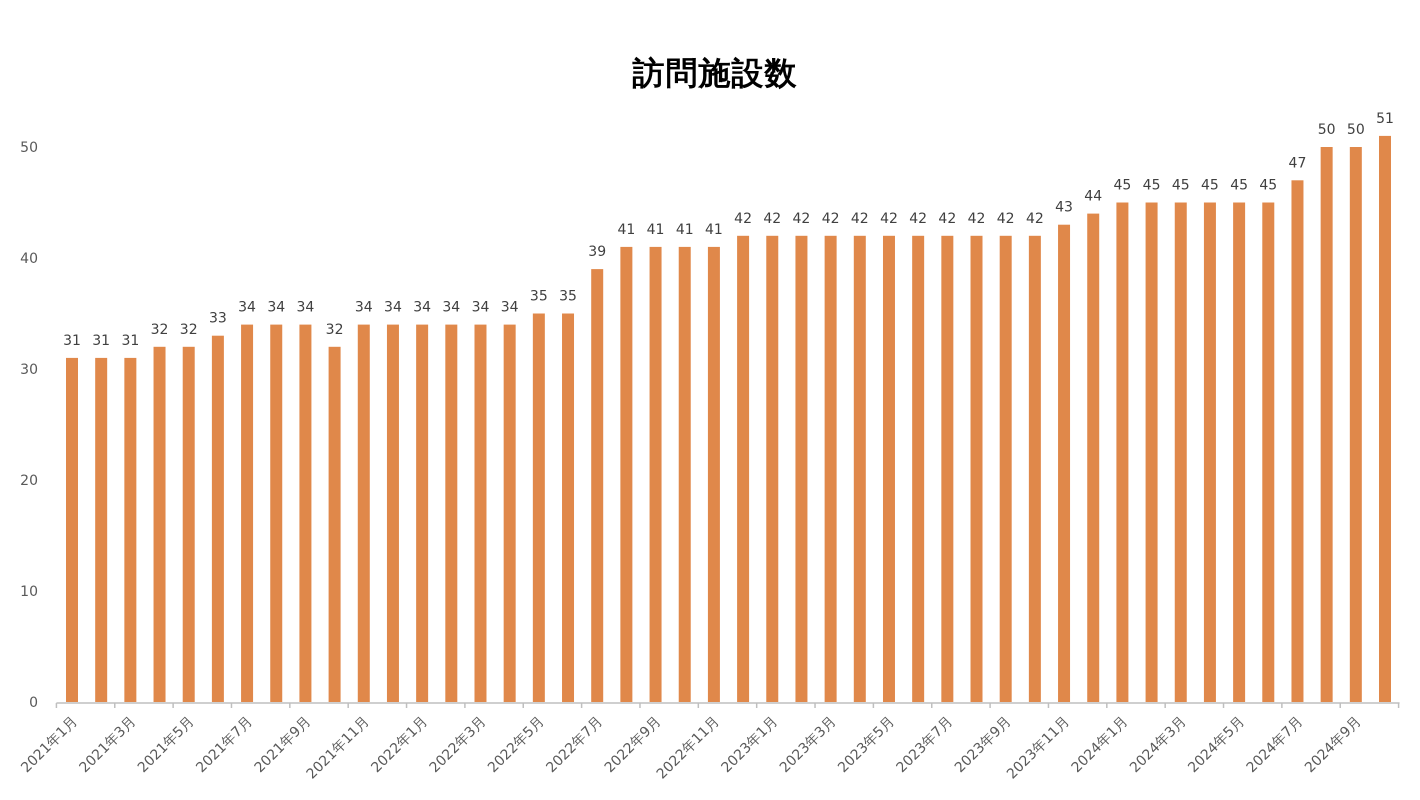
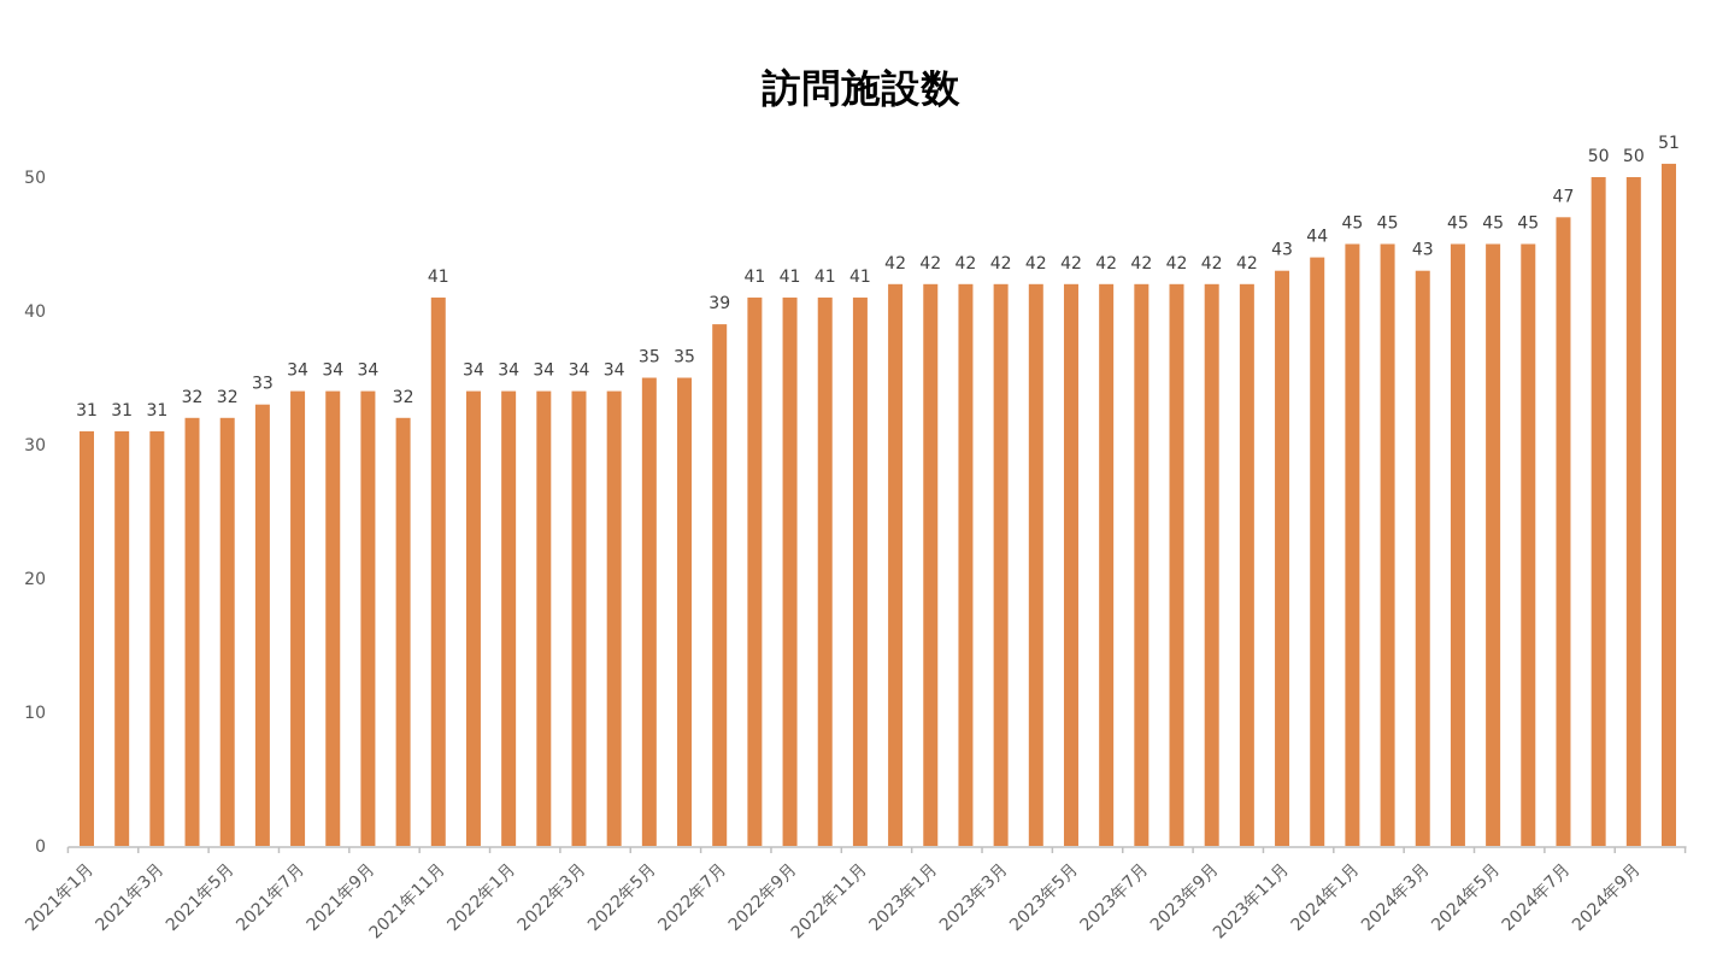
2021年11月: 34 -> 41
2024年3月: 45 -> 43
